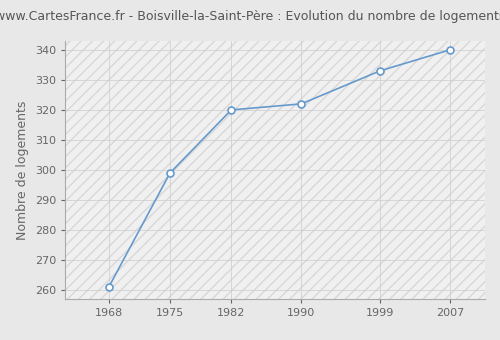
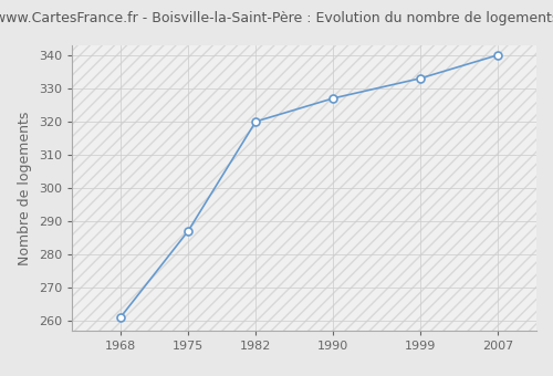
1975: 299 -> 287
1990: 322 -> 327
